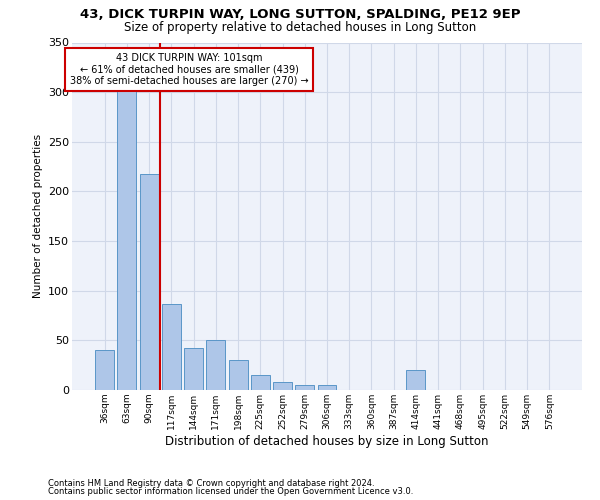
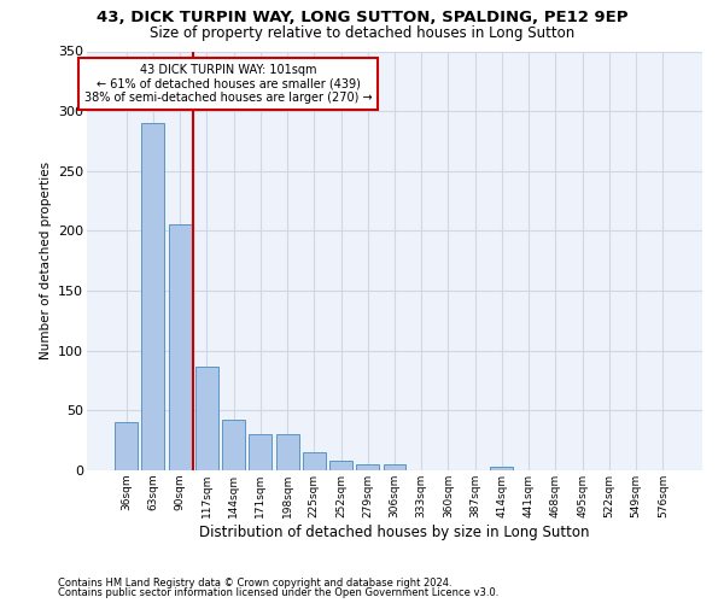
63sqm: 302 -> 290
90sqm: 218 -> 205
171sqm: 50 -> 30
414sqm: 20 -> 3
